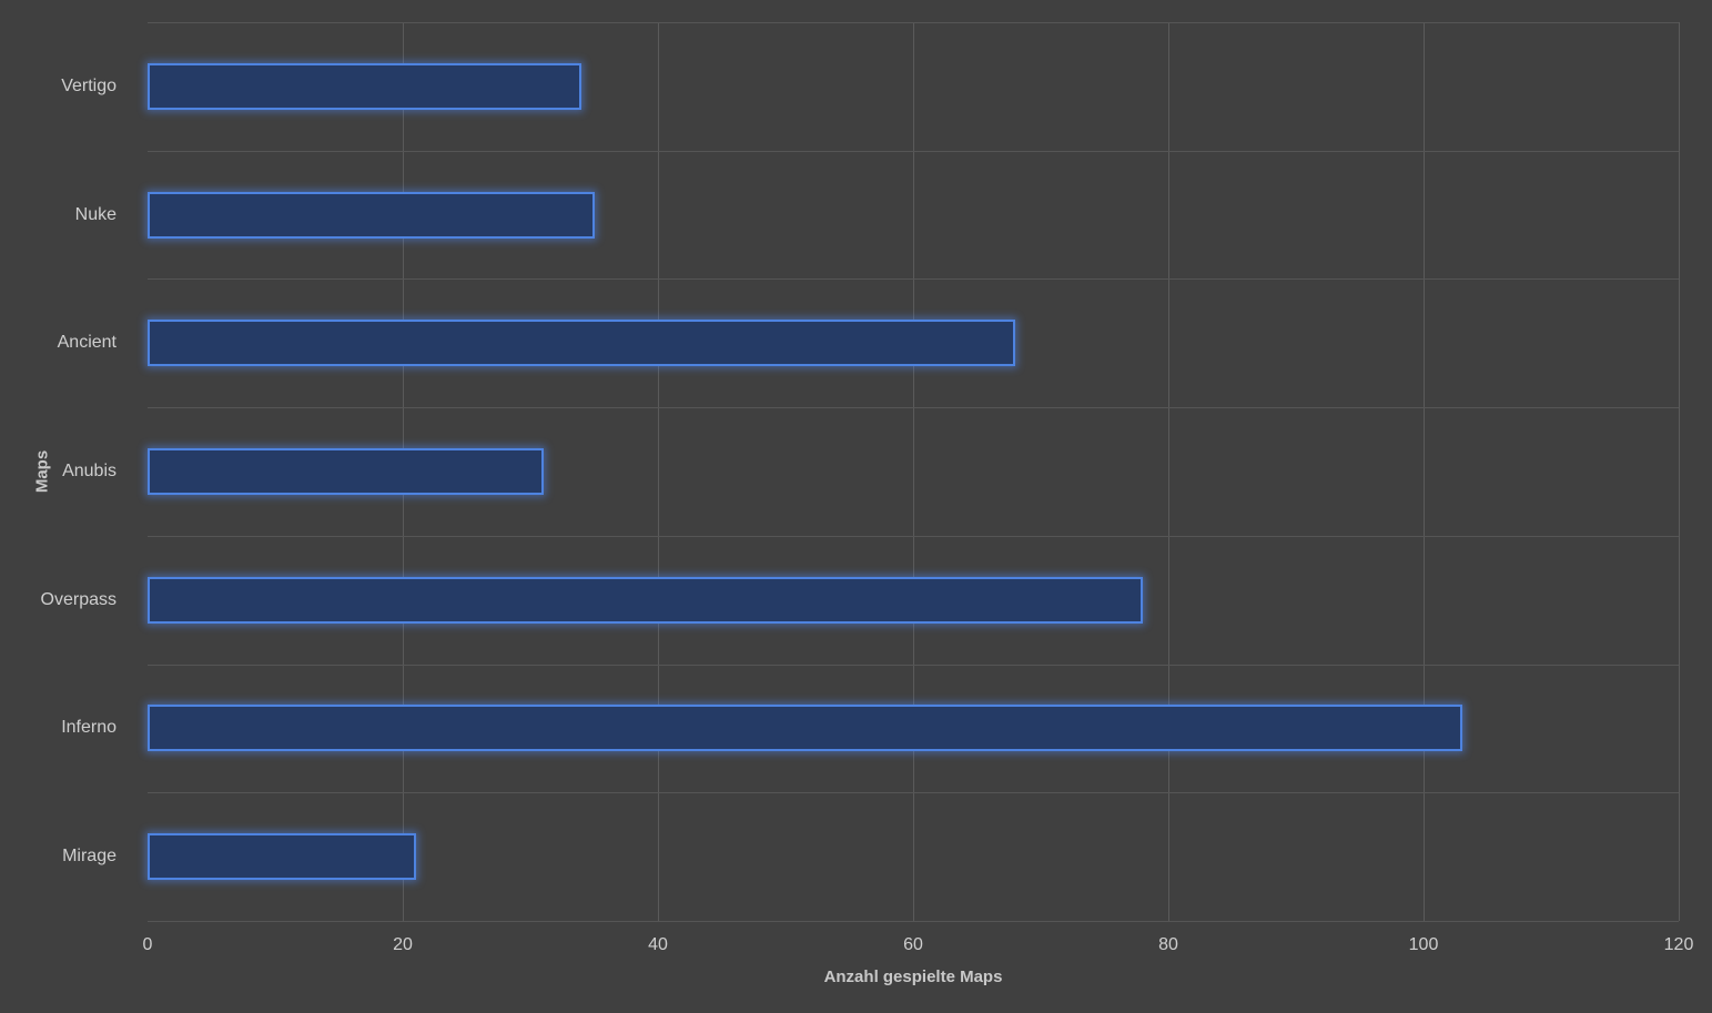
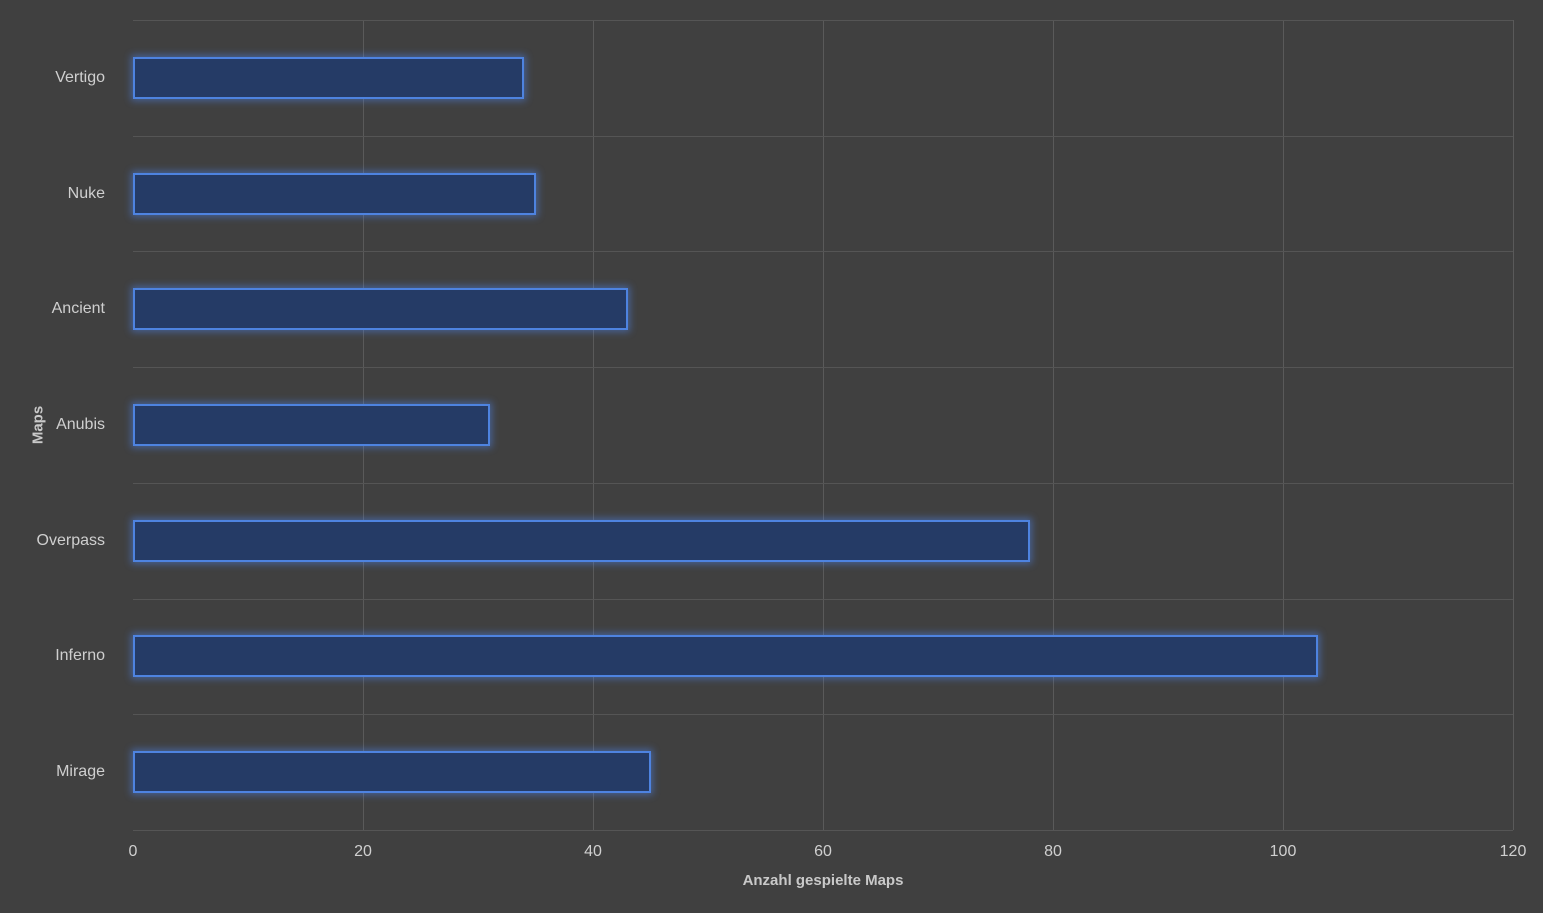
Ancient: 68 -> 43
Mirage: 21 -> 45
